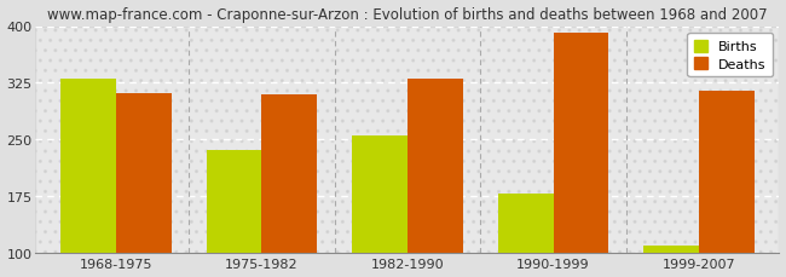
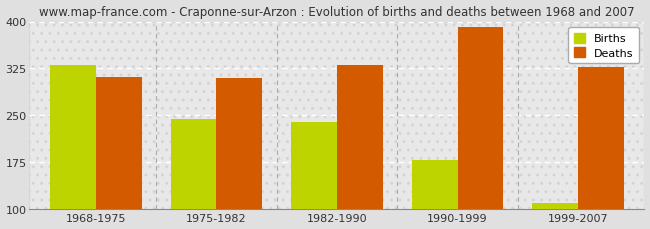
Births/1975-1982: 236 -> 245
Births/1982-1990: 256 -> 240
Deaths/1999-2007: 314 -> 328
